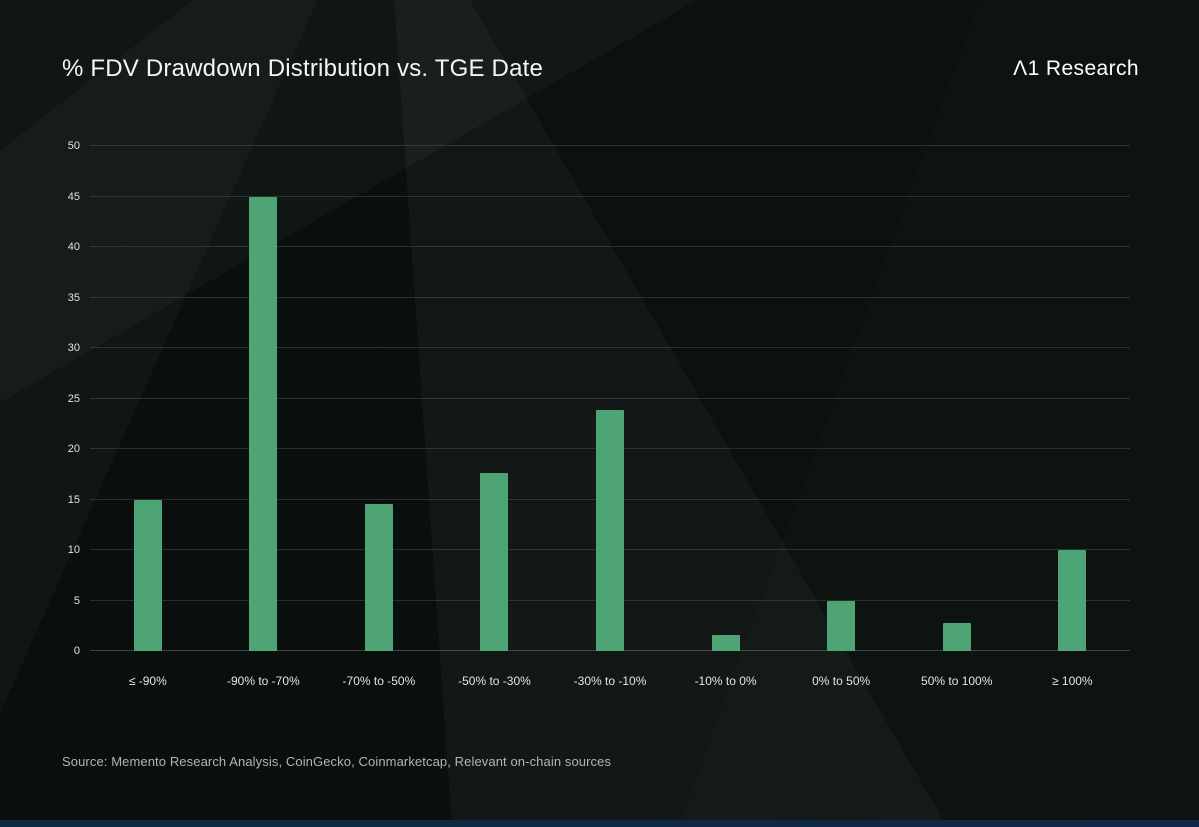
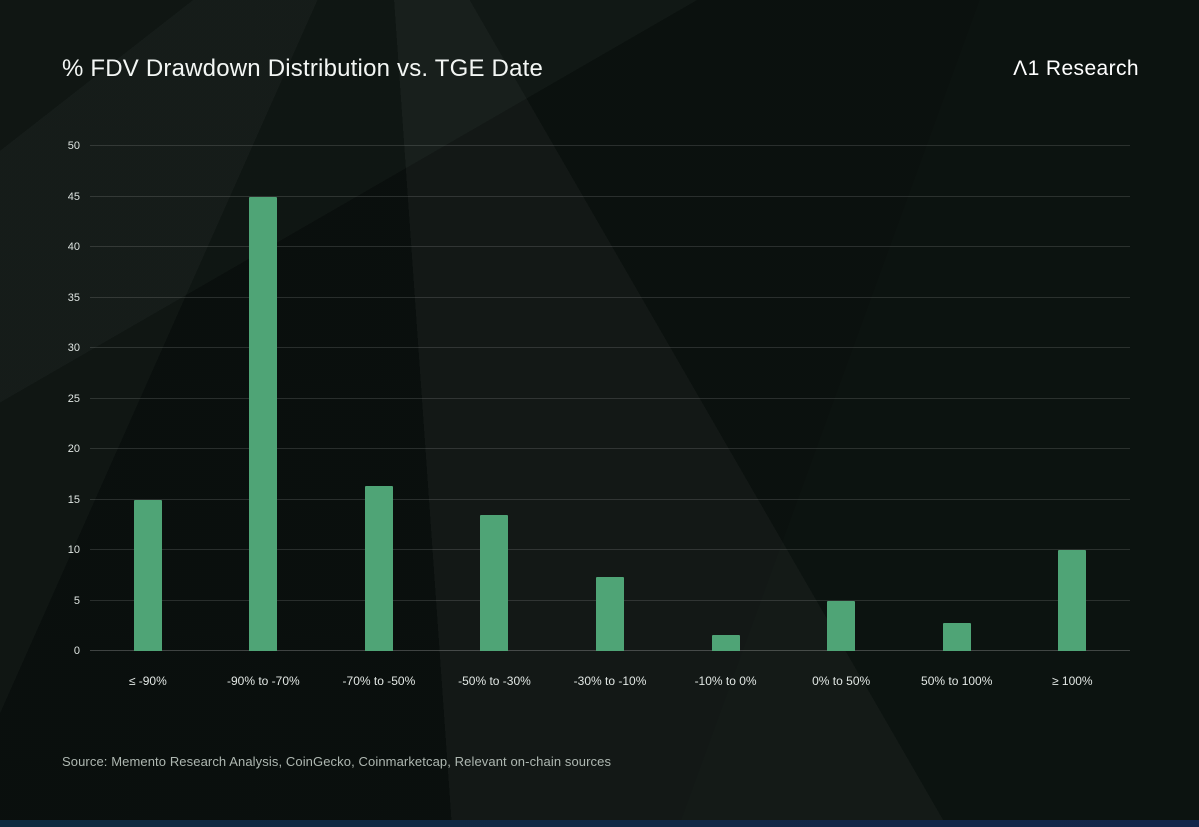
-70% to -50%: 14.6 -> 16.3
-50% to -30%: 17.6 -> 13.5
-30% to -10%: 23.9 -> 7.3
